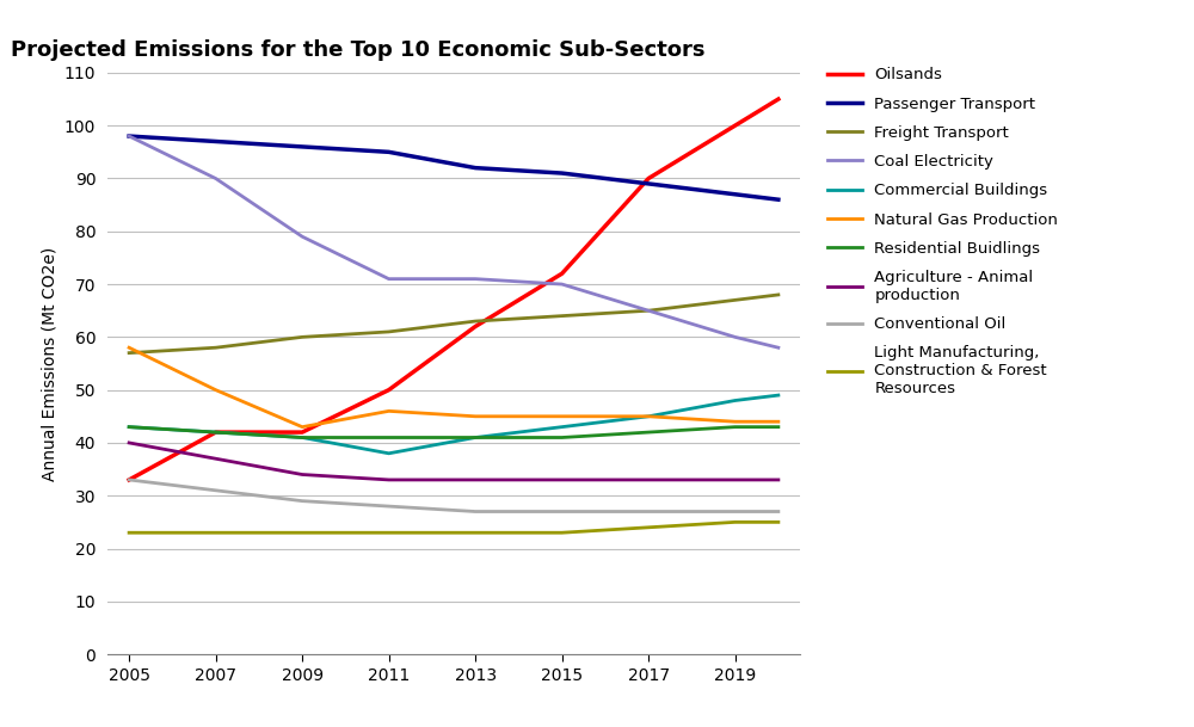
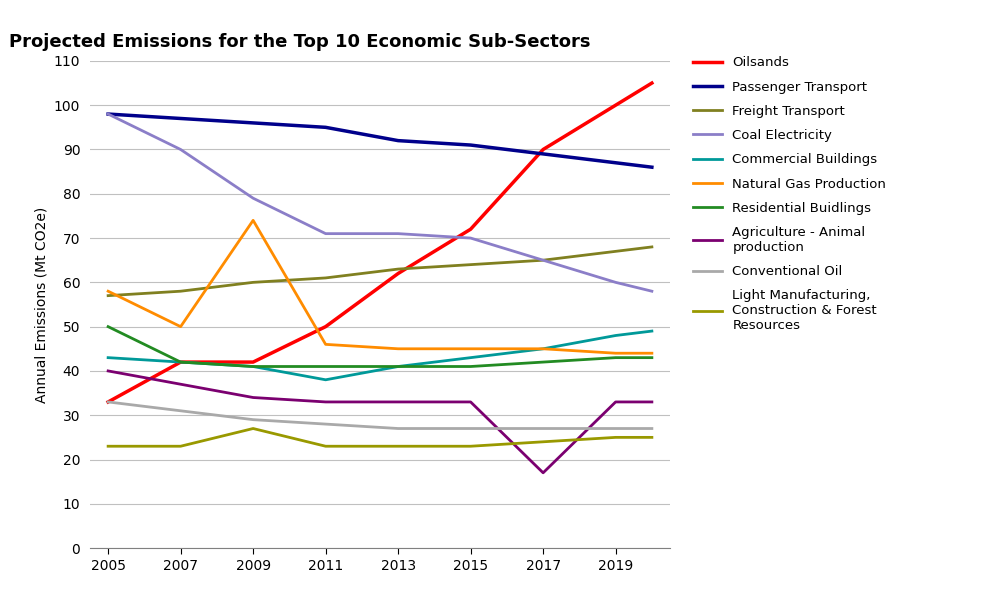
Residential Buidlings/2005: 43 -> 50
Natural Gas Production/2009: 43 -> 74
Light Manufacturing, Construction & Forest Resources/2009: 23 -> 27
Agriculture - Animal production/2017: 33 -> 17
